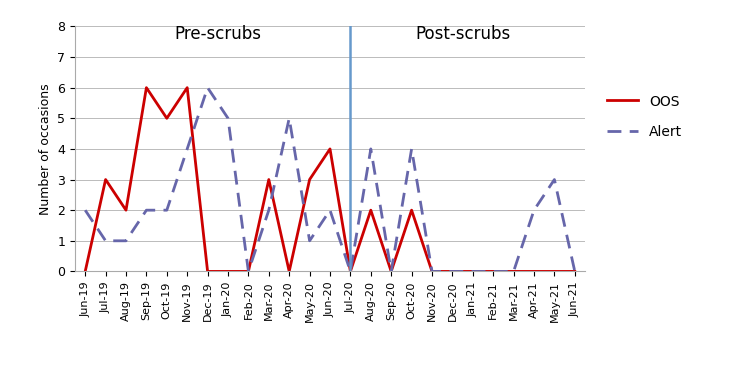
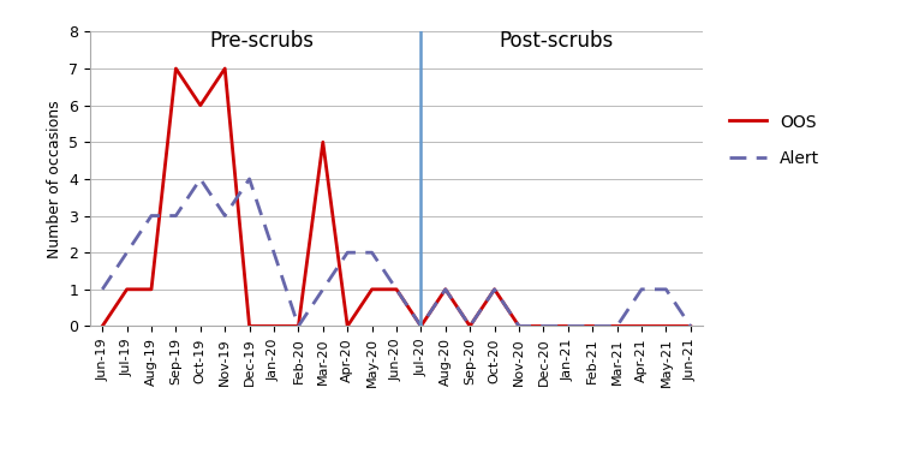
Alert/Jun-19: 2 -> 1
OOS/Jul-19: 3 -> 1
Alert/Jul-19: 1 -> 2
OOS/Aug-19: 2 -> 1
Alert/Aug-19: 1 -> 3
OOS/Sep-19: 6 -> 7
Alert/Sep-19: 2 -> 3
OOS/Oct-19: 5 -> 6
Alert/Oct-19: 2 -> 4
OOS/Nov-19: 6 -> 7
Alert/Nov-19: 4 -> 3
Alert/Dec-19: 6 -> 4
Alert/Jan-20: 5 -> 2
OOS/Mar-20: 3 -> 5
Alert/Mar-20: 2 -> 1
Alert/Apr-20: 5 -> 2
OOS/May-20: 3 -> 1
Alert/May-20: 1 -> 2
OOS/Jun-20: 4 -> 1
Alert/Jun-20: 2 -> 1
OOS/Aug-20: 2 -> 1
Alert/Aug-20: 4 -> 1
OOS/Oct-20: 2 -> 1
Alert/Oct-20: 4 -> 1
Alert/Apr-21: 2 -> 1
Alert/May-21: 3 -> 1
